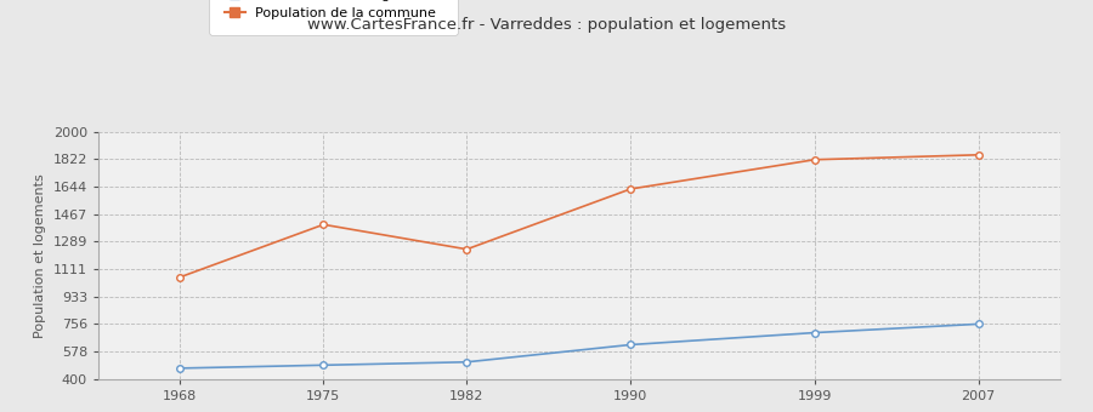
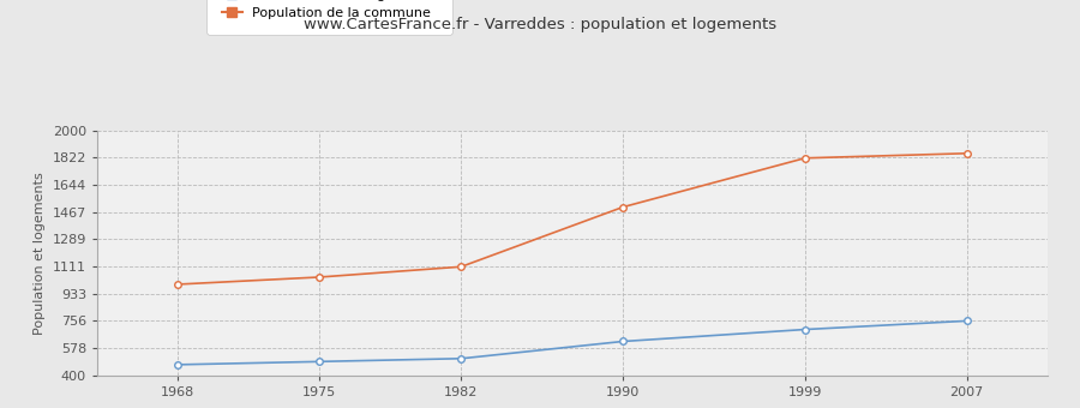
Population de la commune/1968: 1060 -> 1000
Population de la commune/1975: 1400 -> 1040
Population de la commune/1982: 1240 -> 1110
Population de la commune/1990: 1630 -> 1500
